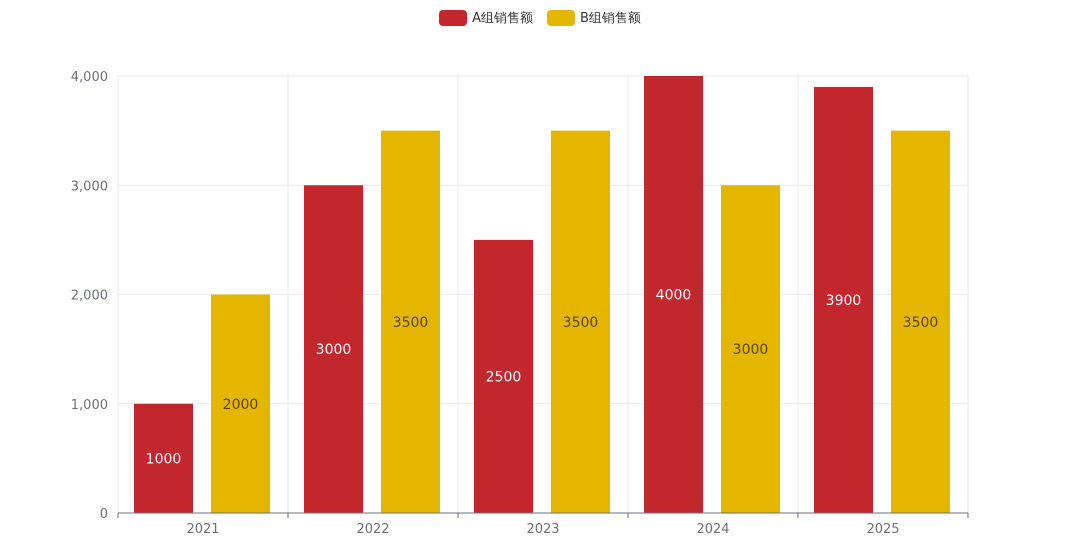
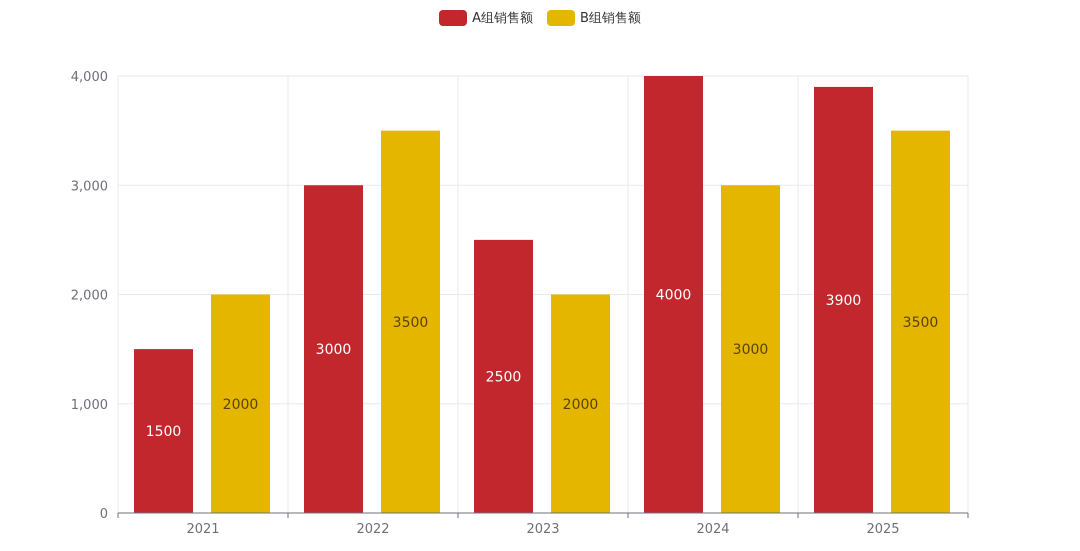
A组销售额/2021: 1000 -> 1500
B组销售额/2023: 3500 -> 2000
